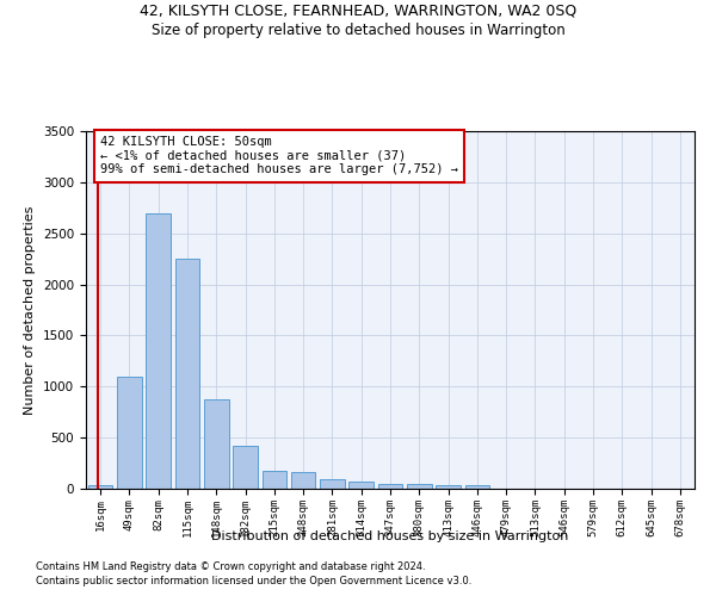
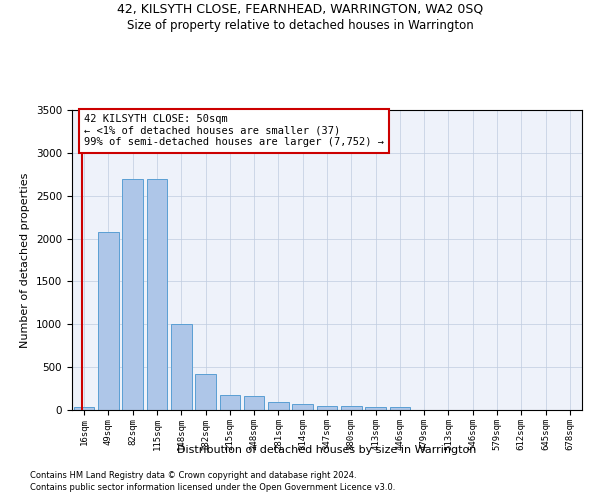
49sqm: 1100 -> 2080
115sqm: 2250 -> 2700
148sqm: 870 -> 1000
